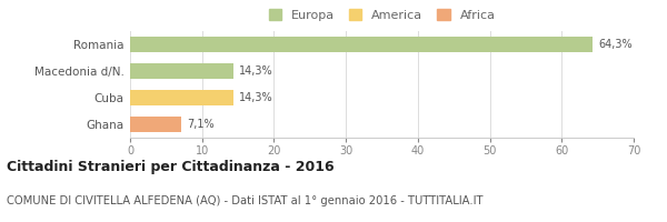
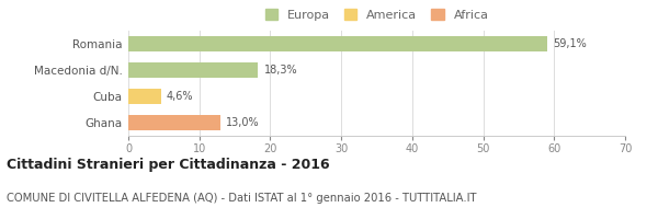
Romania: 64,3% -> 59,1%
Macedonia d/N.: 14,3% -> 18,3%
Cuba: 14,3% -> 4,6%
Ghana: 7,1% -> 13,0%
